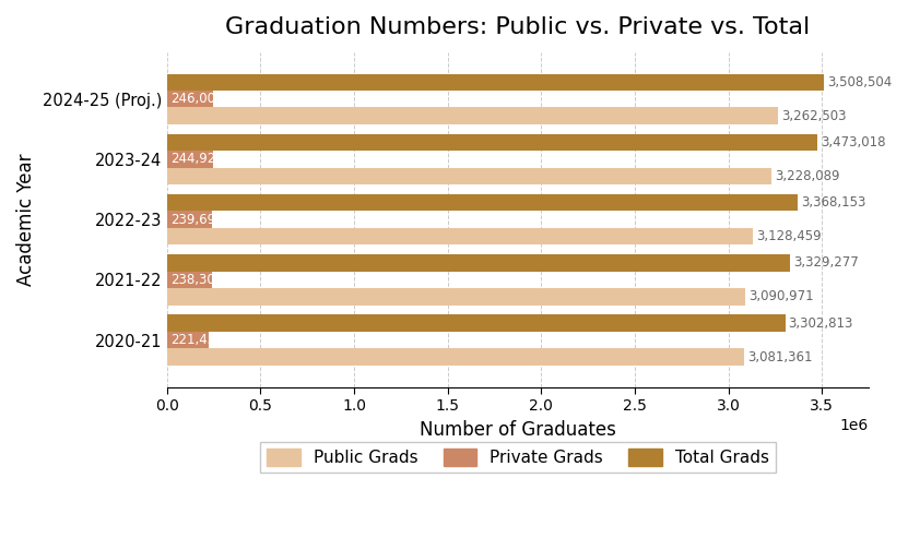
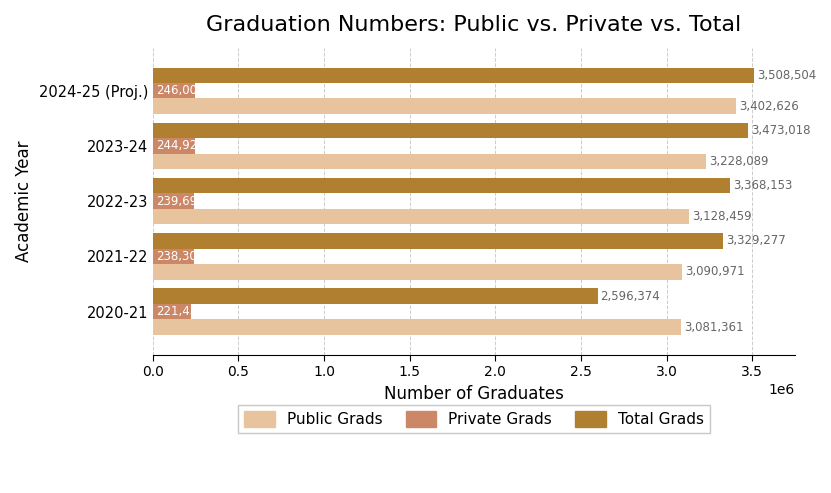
Public Grads/2024-25 (Proj.): 3,262,503 -> 3,402,626
Total Grads/2020-21: 3,302,813 -> 2,596,374
